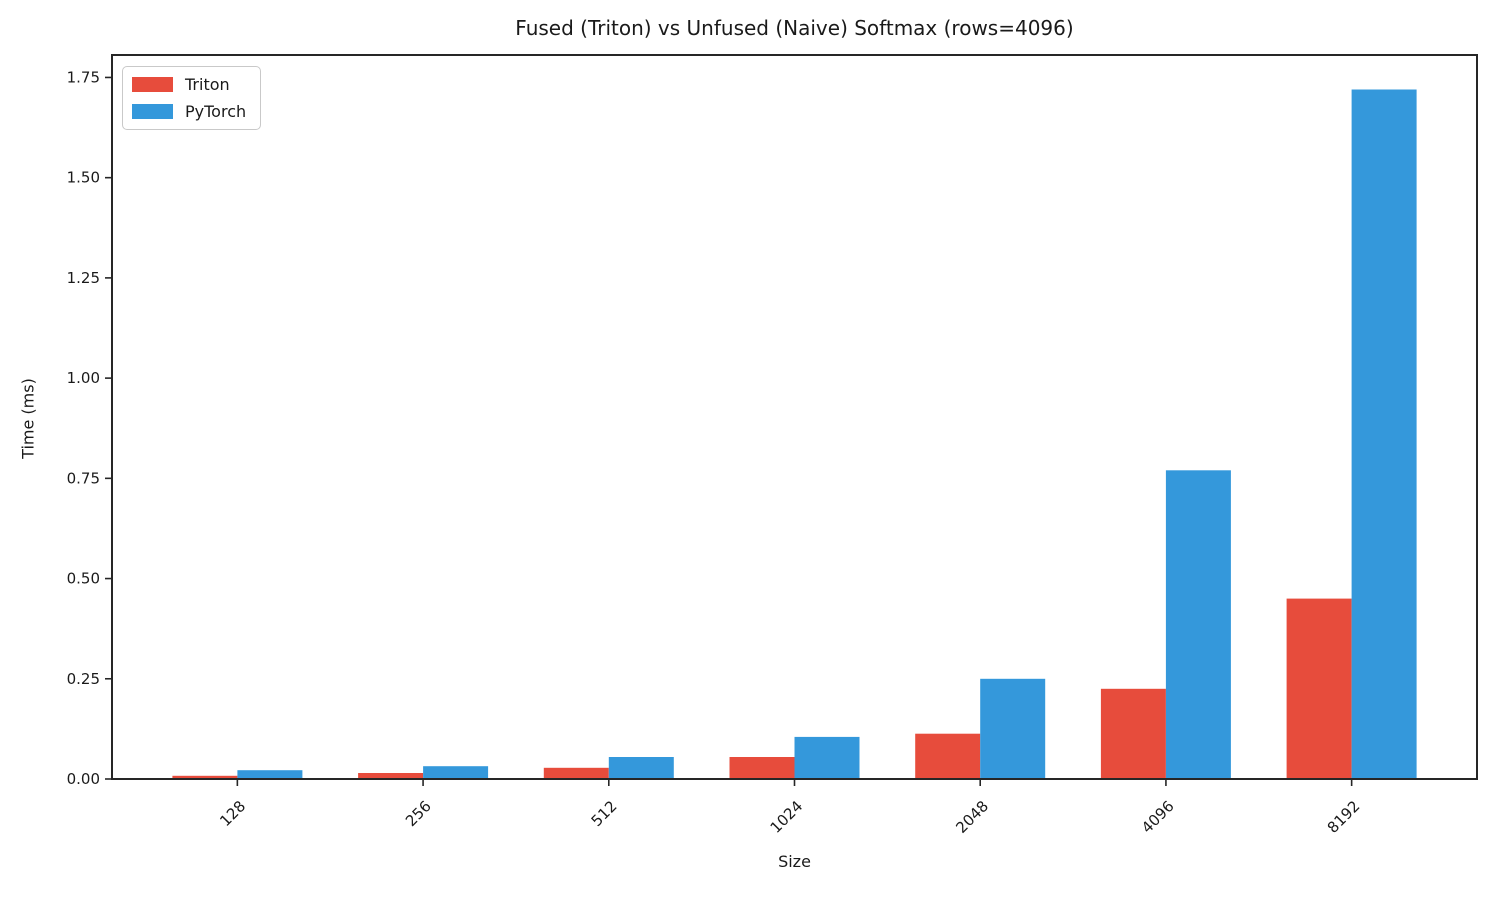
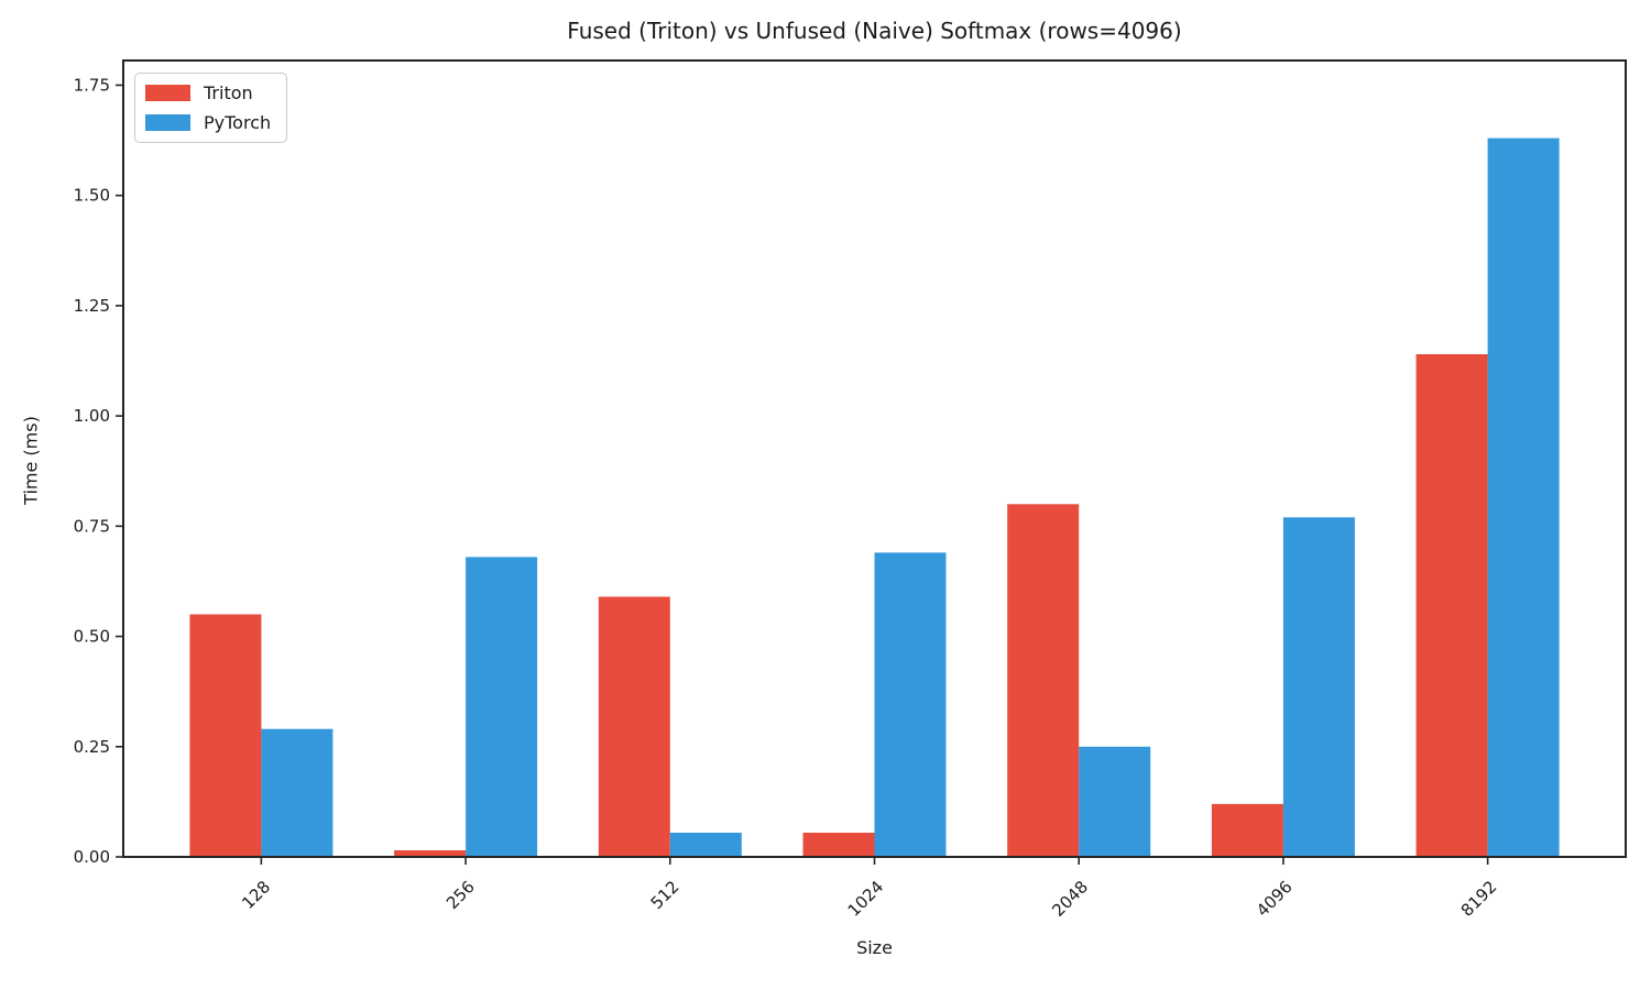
Triton/128: 0.01 -> 0.55
PyTorch/128: 0.02 -> 0.29
PyTorch/256: 0.03 -> 0.68
Triton/512: 0.03 -> 0.59
PyTorch/1024: 0.10 -> 0.69
Triton/2048: 0.11 -> 0.80
Triton/4096: 0.23 -> 0.12
Triton/8192: 0.45 -> 1.14
PyTorch/8192: 1.72 -> 1.63
